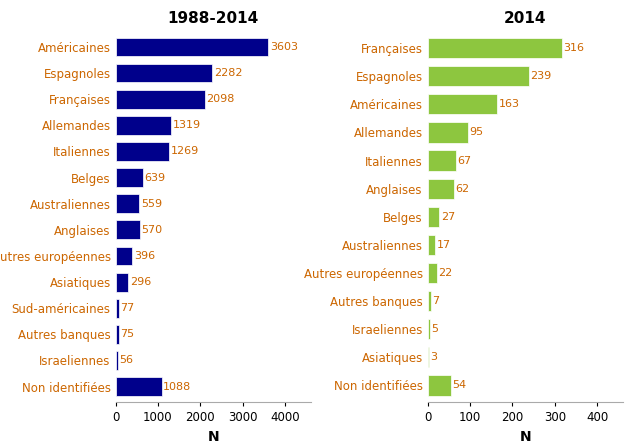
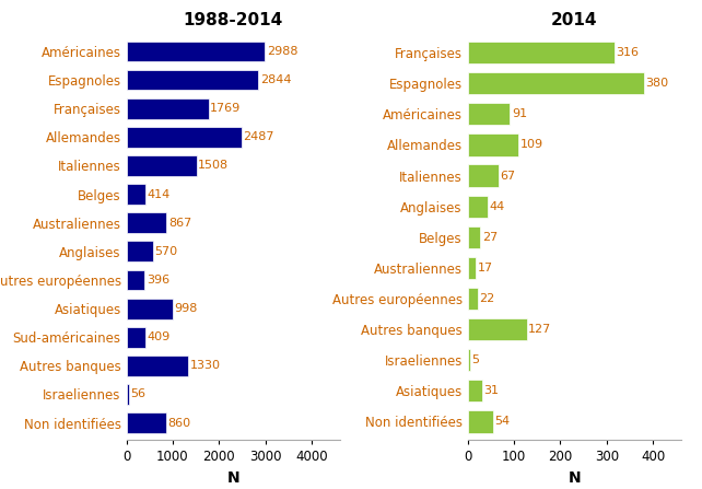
1988-2014/Américaines: 3603 -> 2988
1988-2014/Espagnoles: 2282 -> 2844
1988-2014/Françaises: 2098 -> 1769
1988-2014/Allemandes: 1319 -> 2487
1988-2014/Italiennes: 1269 -> 1508
1988-2014/Belges: 639 -> 414
1988-2014/Australiennes: 559 -> 867
1988-2014/Asiatiques: 296 -> 998
1988-2014/Sud-américaines: 77 -> 409
1988-2014/Autres banques: 75 -> 1330
1988-2014/Non identifiées: 1088 -> 860
2014/Espagnoles: 239 -> 380
2014/Américaines: 163 -> 91
2014/Allemandes: 95 -> 109
2014/Anglaises: 62 -> 44
2014/Autres banques: 7 -> 127
2014/Asiatiques: 3 -> 31
